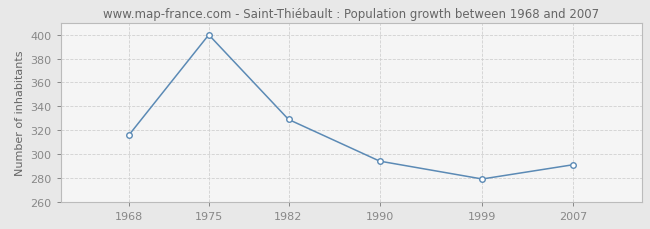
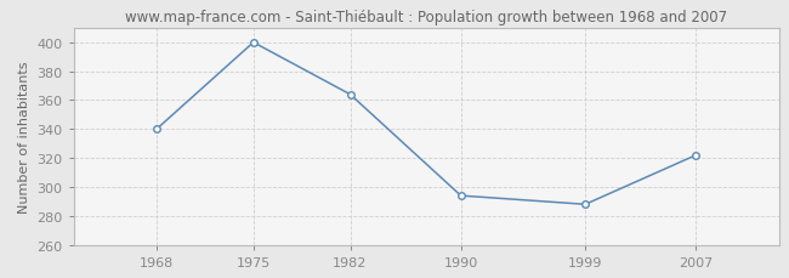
1968: 316 -> 340
1982: 329 -> 364
1999: 279 -> 288
2007: 291 -> 322
